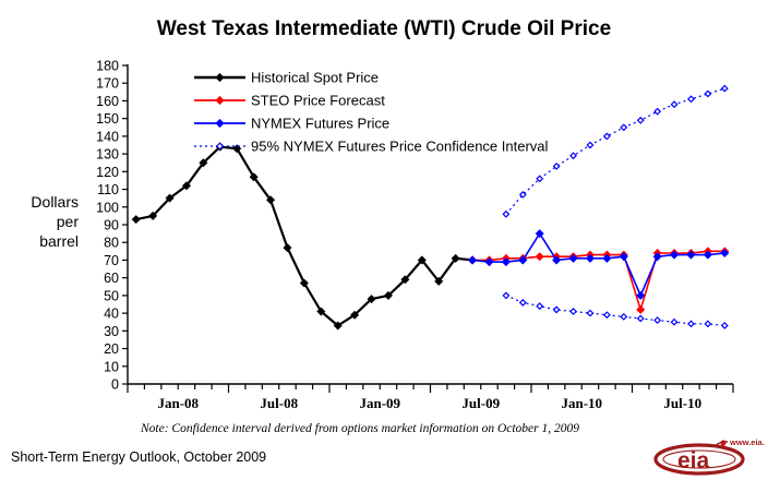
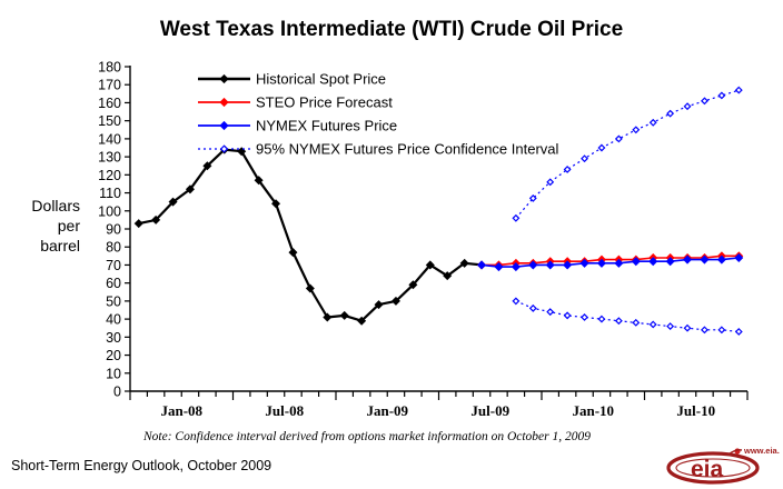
Historical Spot Price/Jan-09: 33 -> 42
Historical Spot Price/Jul-09: 58 -> 64
NYMEX Futures Price/Jan-10: 85 -> 70
STEO Price Forecast/Jul-10: 42 -> 74
NYMEX Futures Price/Jul-10: 50 -> 72
